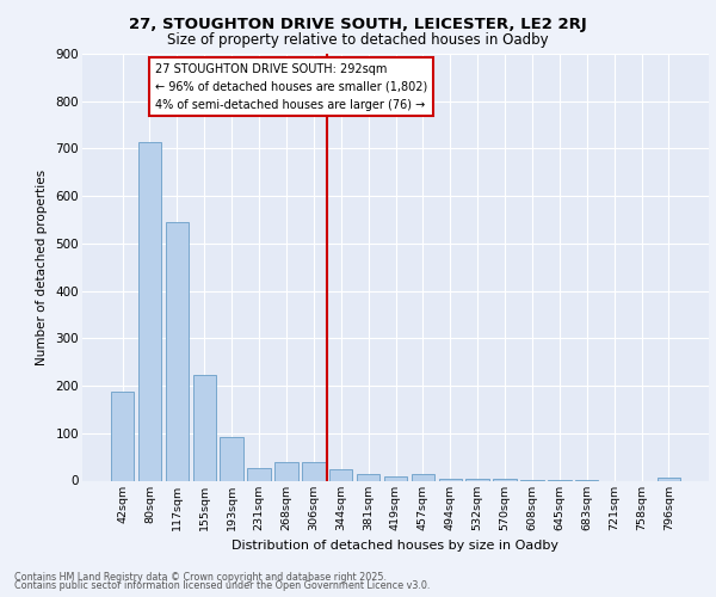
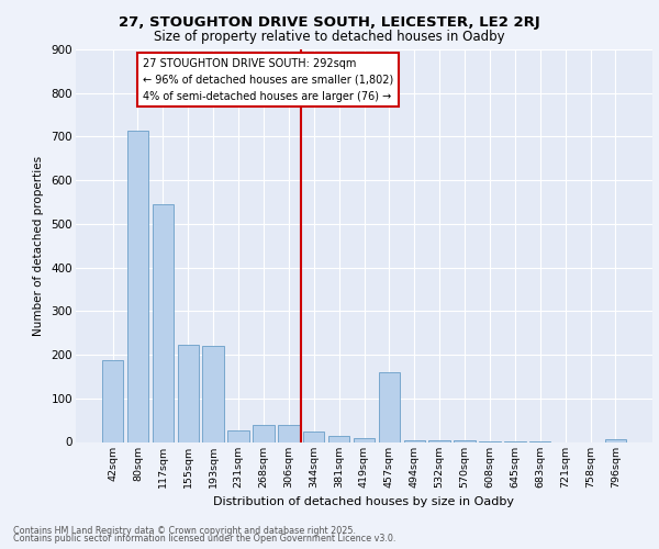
193sqm: 91 -> 220
457sqm: 13 -> 160
